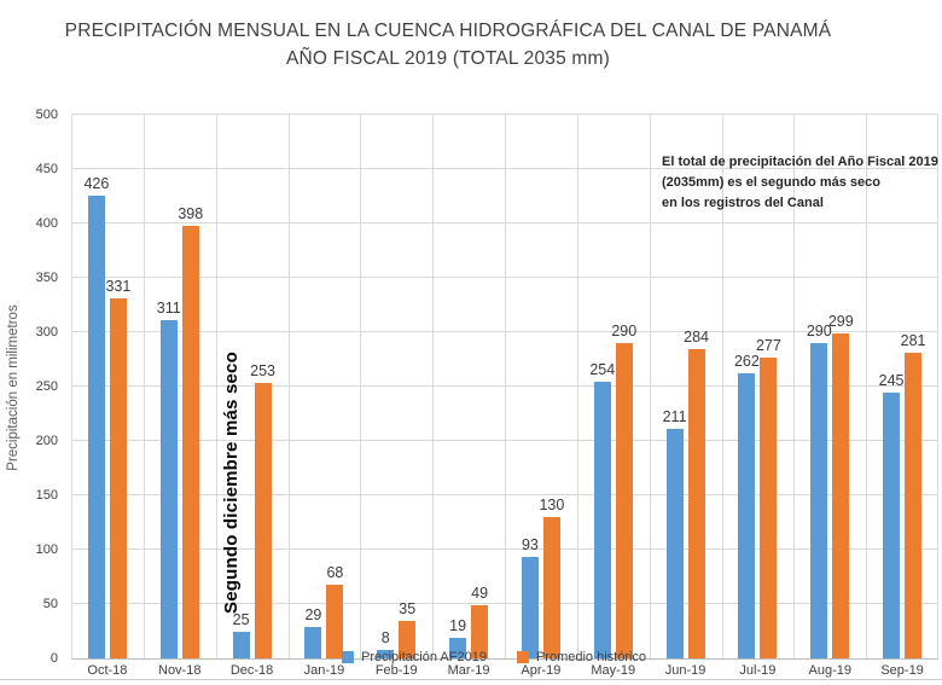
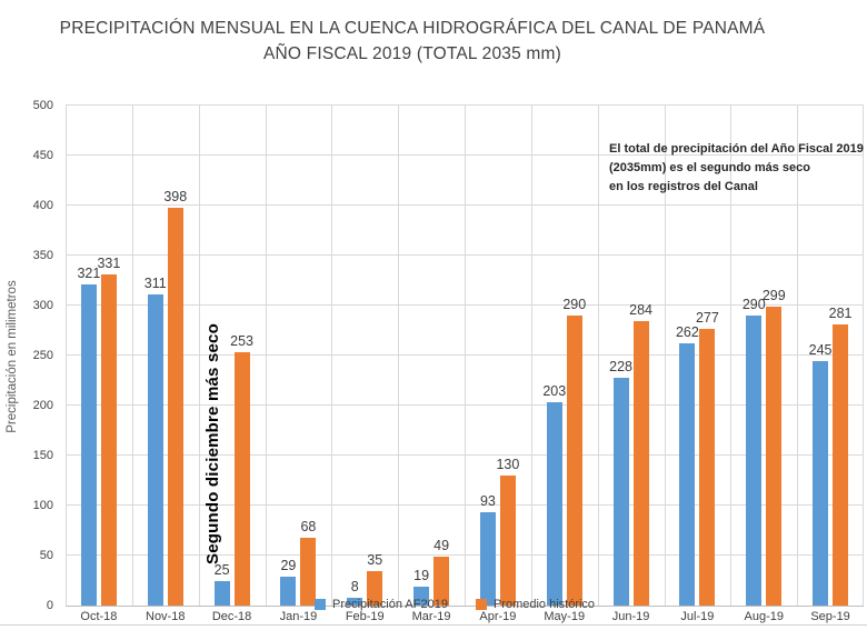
Precipitación AF2019/Oct-18: 426 -> 321
Precipitación AF2019/May-19: 254 -> 203
Precipitación AF2019/Jun-19: 211 -> 228
